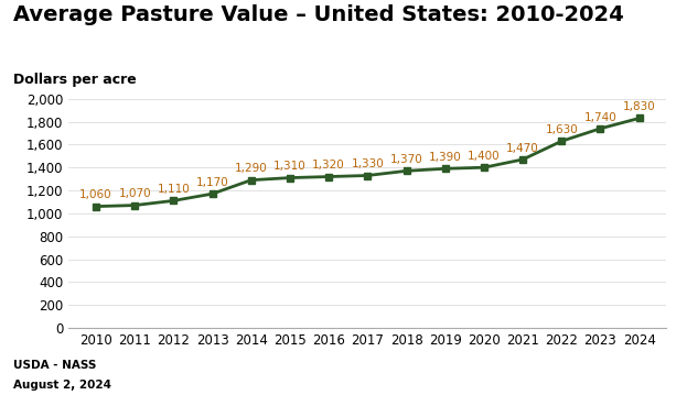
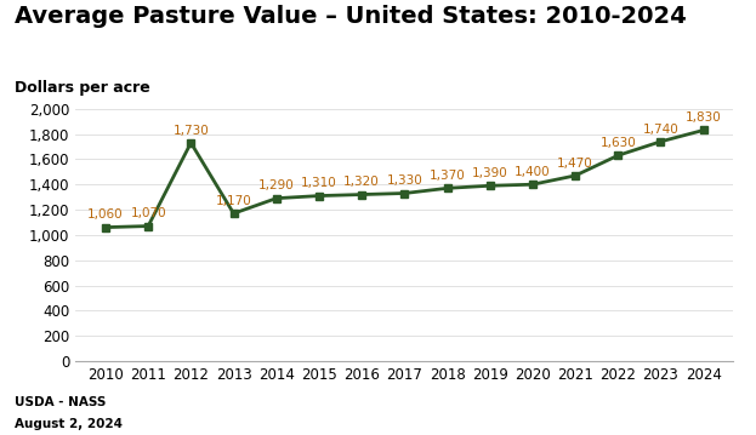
2012: 1,110 -> 1,730
